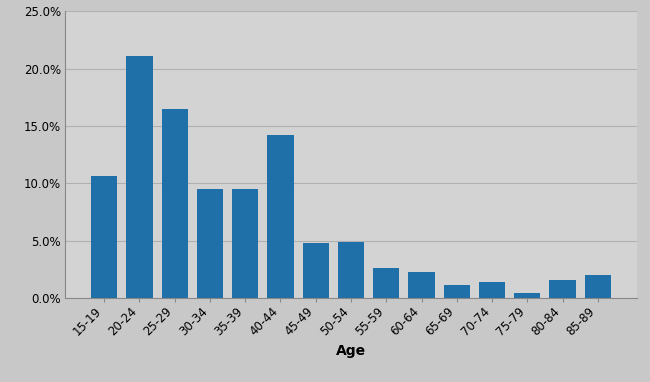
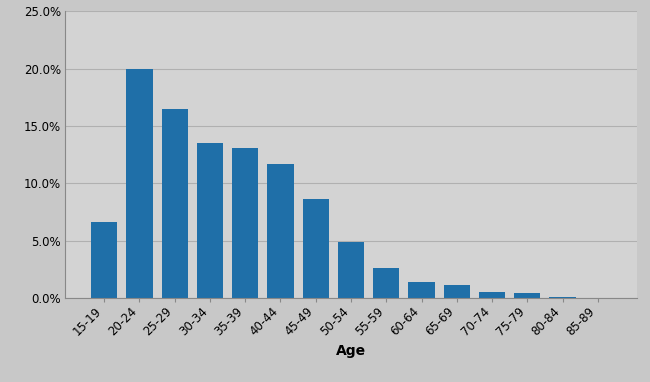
15-19: 10.6% -> 6.6%
20-24: 21.1% -> 20.0%
30-34: 9.5% -> 13.5%
35-39: 9.5% -> 13.1%
40-44: 14.2% -> 11.7%
45-49: 4.8% -> 8.6%
60-64: 2.3% -> 1.4%
70-74: 1.4% -> 0.5%
80-84: 1.6% -> 0.1%
85-89: 2.0% -> 0.0%
